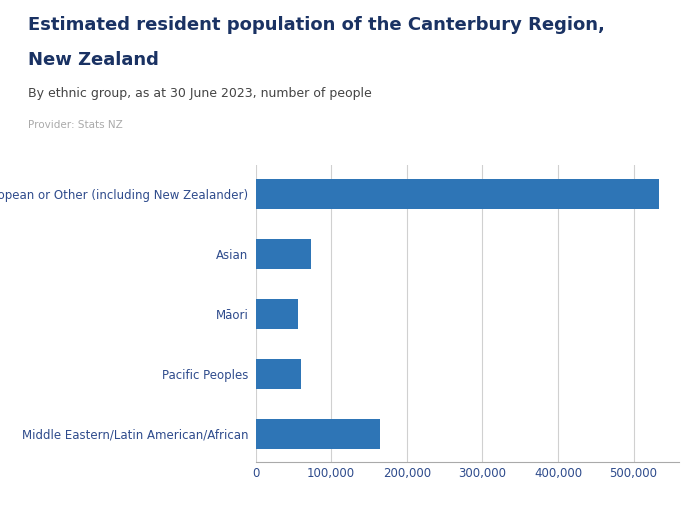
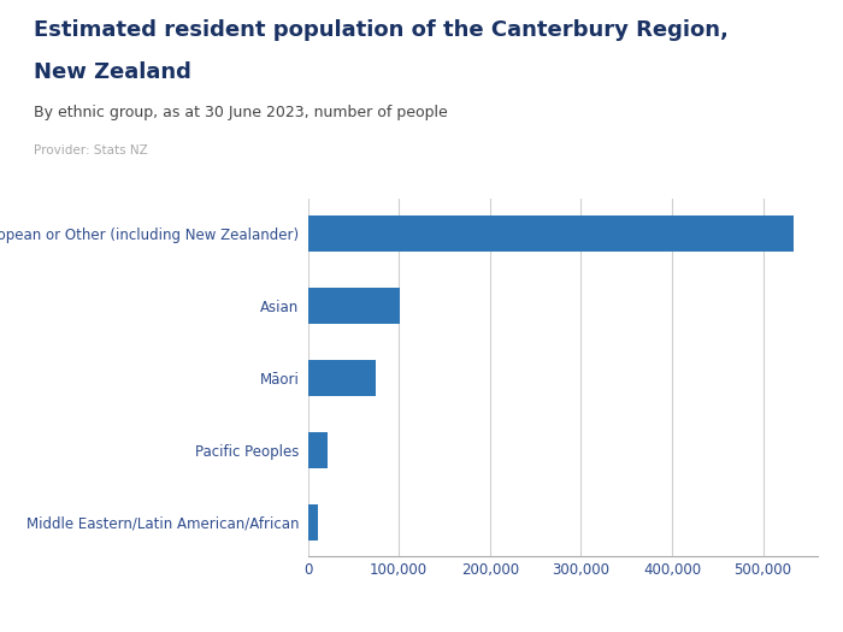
Asian: 74,000 -> 101,000
Māori: 56,000 -> 75,000
Pacific Peoples: 60,000 -> 22,000
Middle Eastern/Latin American/African: 164,000 -> 11,000
